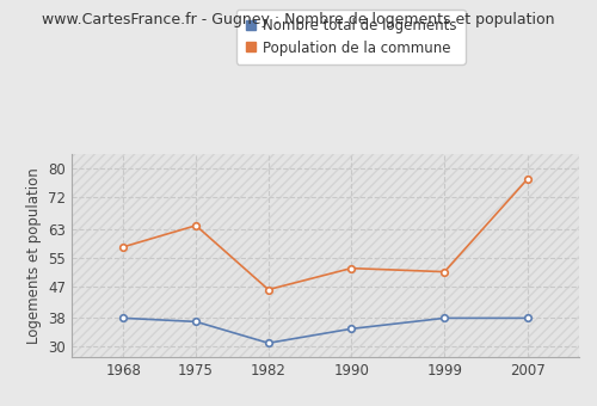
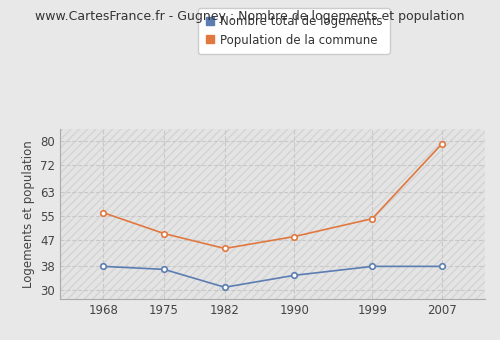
Population de la commune/1968: 58 -> 56
Population de la commune/1975: 64 -> 49
Population de la commune/1982: 46 -> 44
Population de la commune/1990: 52 -> 48
Population de la commune/1999: 51 -> 54
Population de la commune/2007: 77 -> 79
